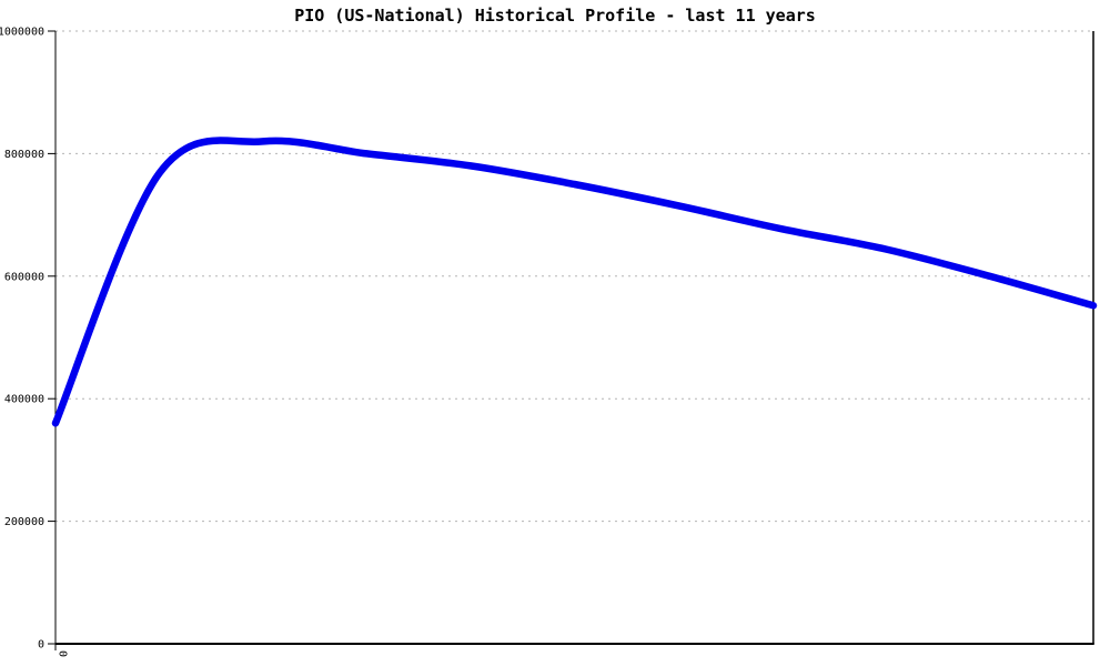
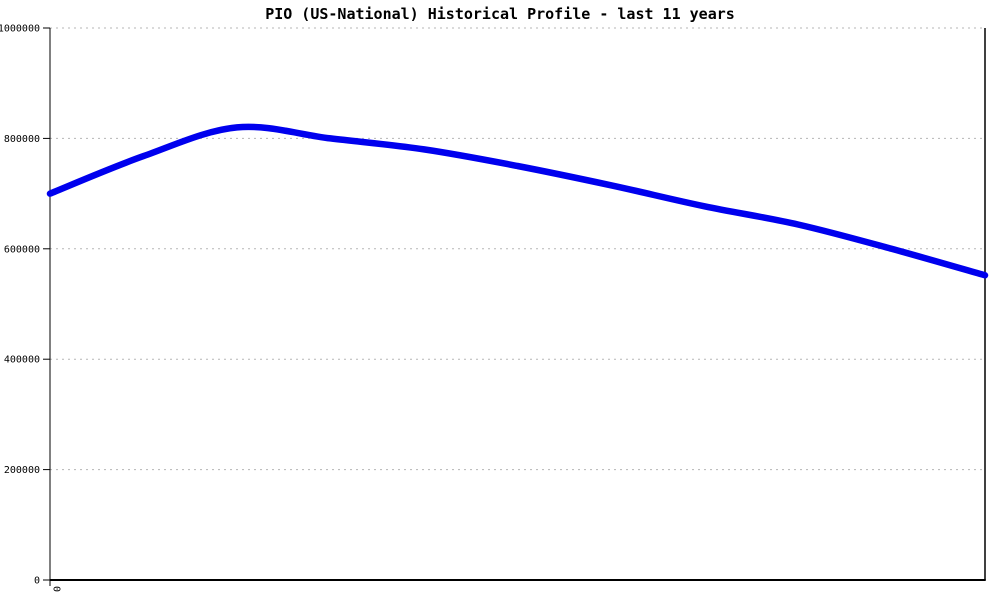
0: 360000 -> 700000
